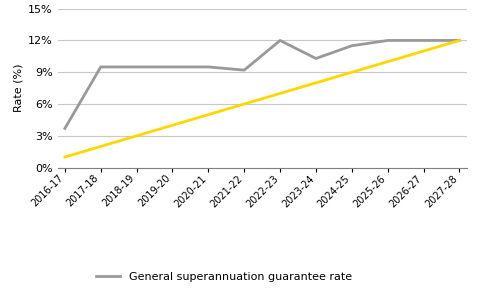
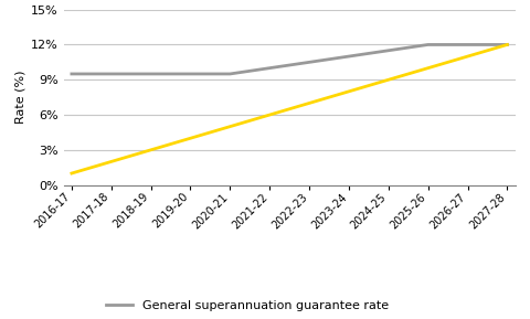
General superannuation guarantee rate/2016-17: 3.7% -> 9.5%
General superannuation guarantee rate/2021-22: 9.2% -> 10.0%
General superannuation guarantee rate/2022-23: 12.0% -> 10.5%
General superannuation guarantee rate/2023-24: 10.3% -> 11.0%
